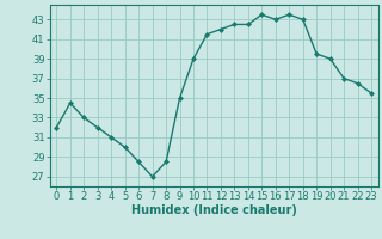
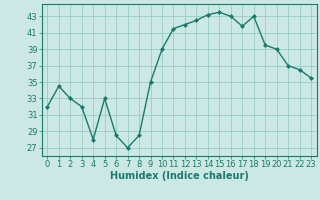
4: 31.0 -> 28.0
5: 30.0 -> 33.0
14: 42.5 -> 43.2
17: 43.5 -> 41.8
